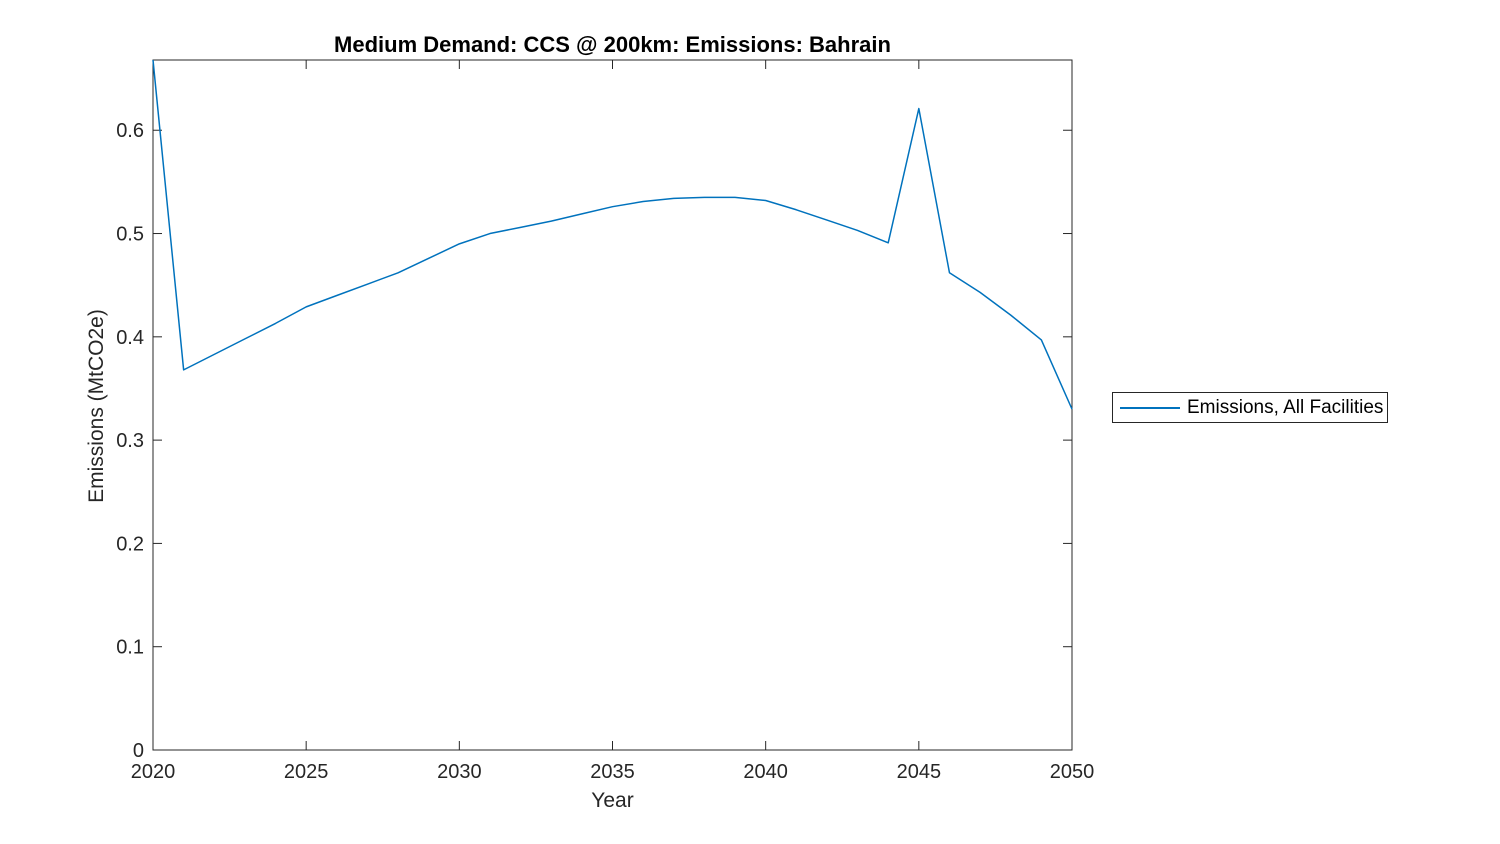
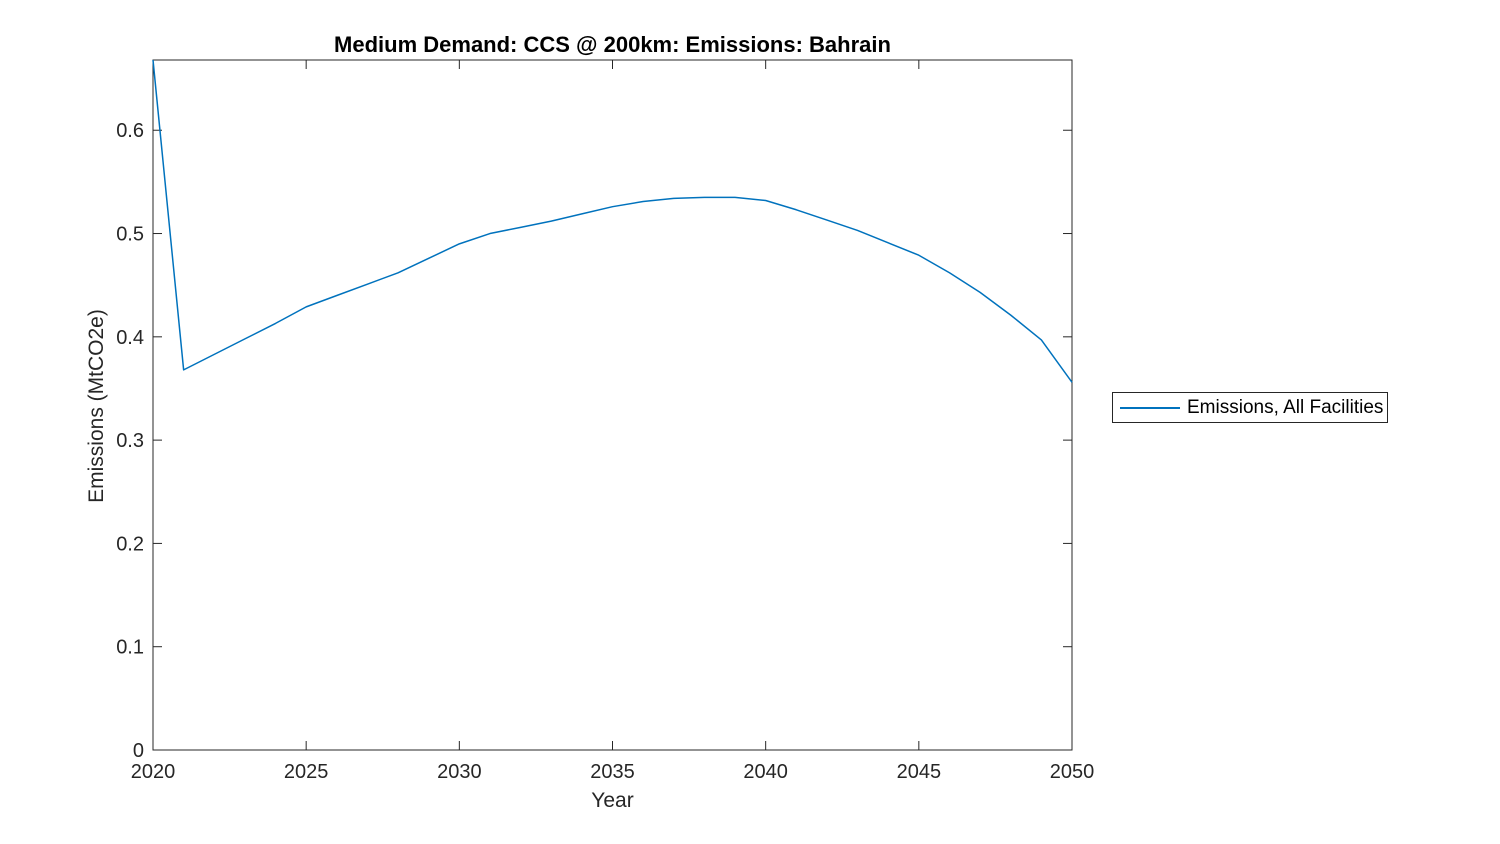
2045: 0.621 -> 0.479
2050: 0.330 -> 0.356
